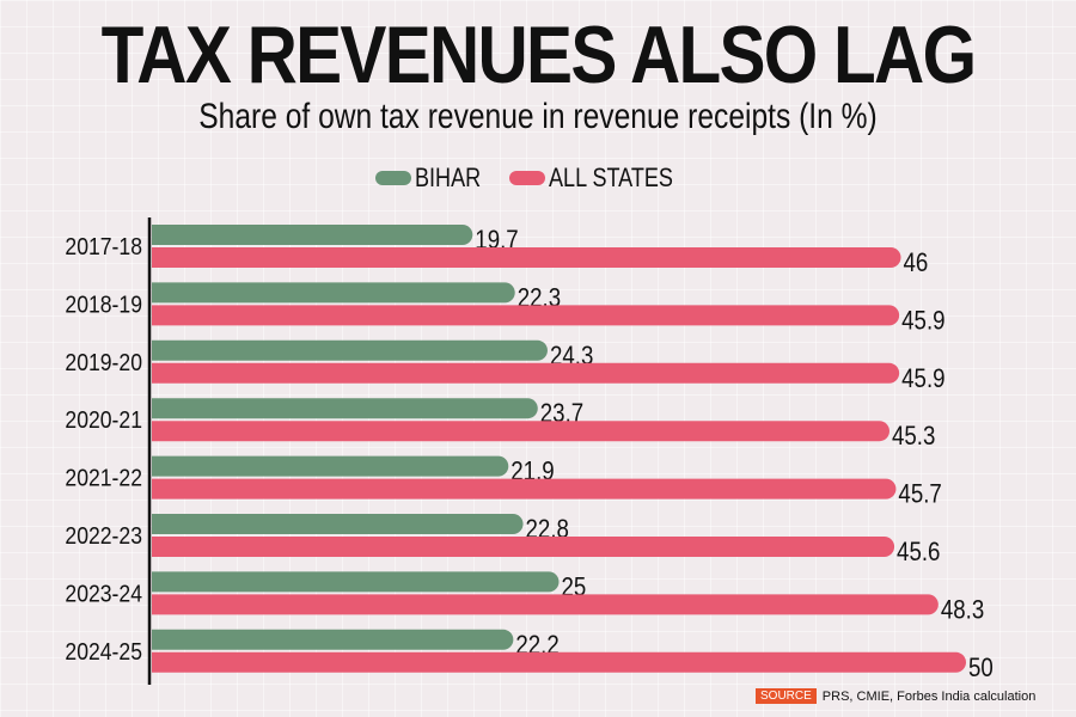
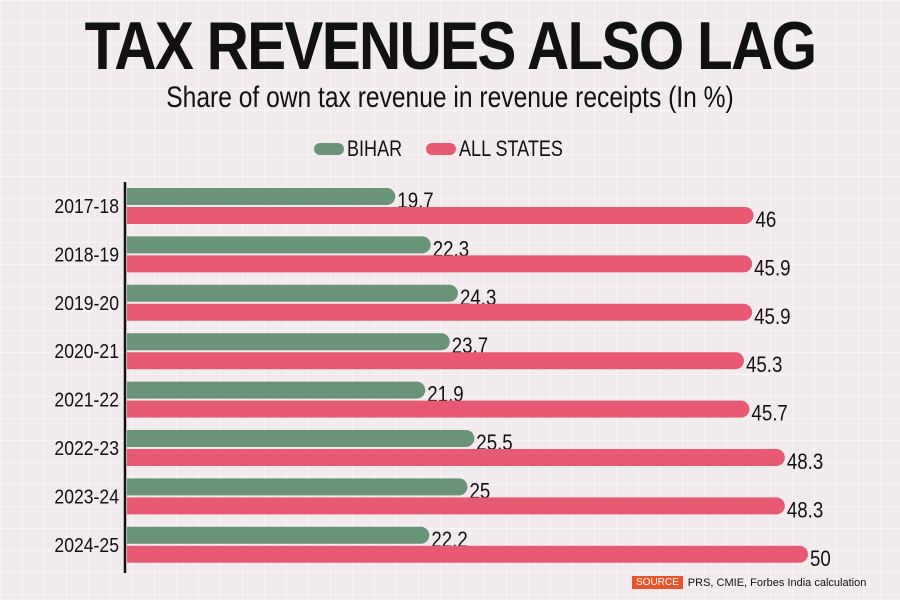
BIHAR/2022-23: 22.8 -> 25.5
ALL STATES/2022-23: 45.6 -> 48.3
